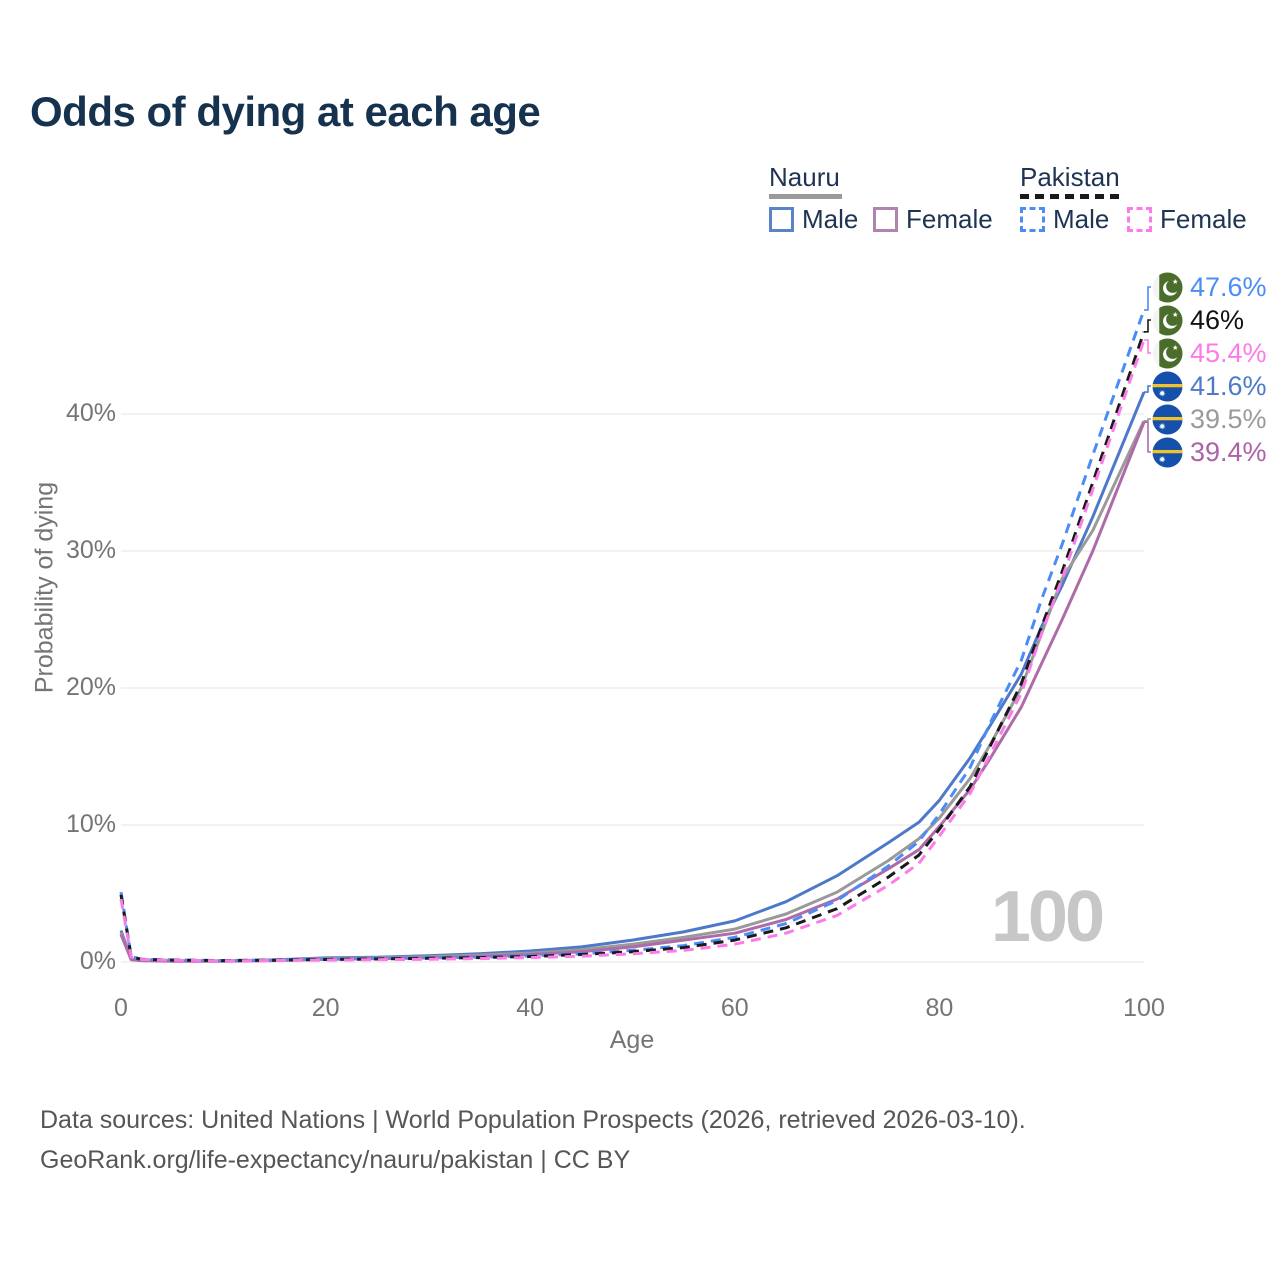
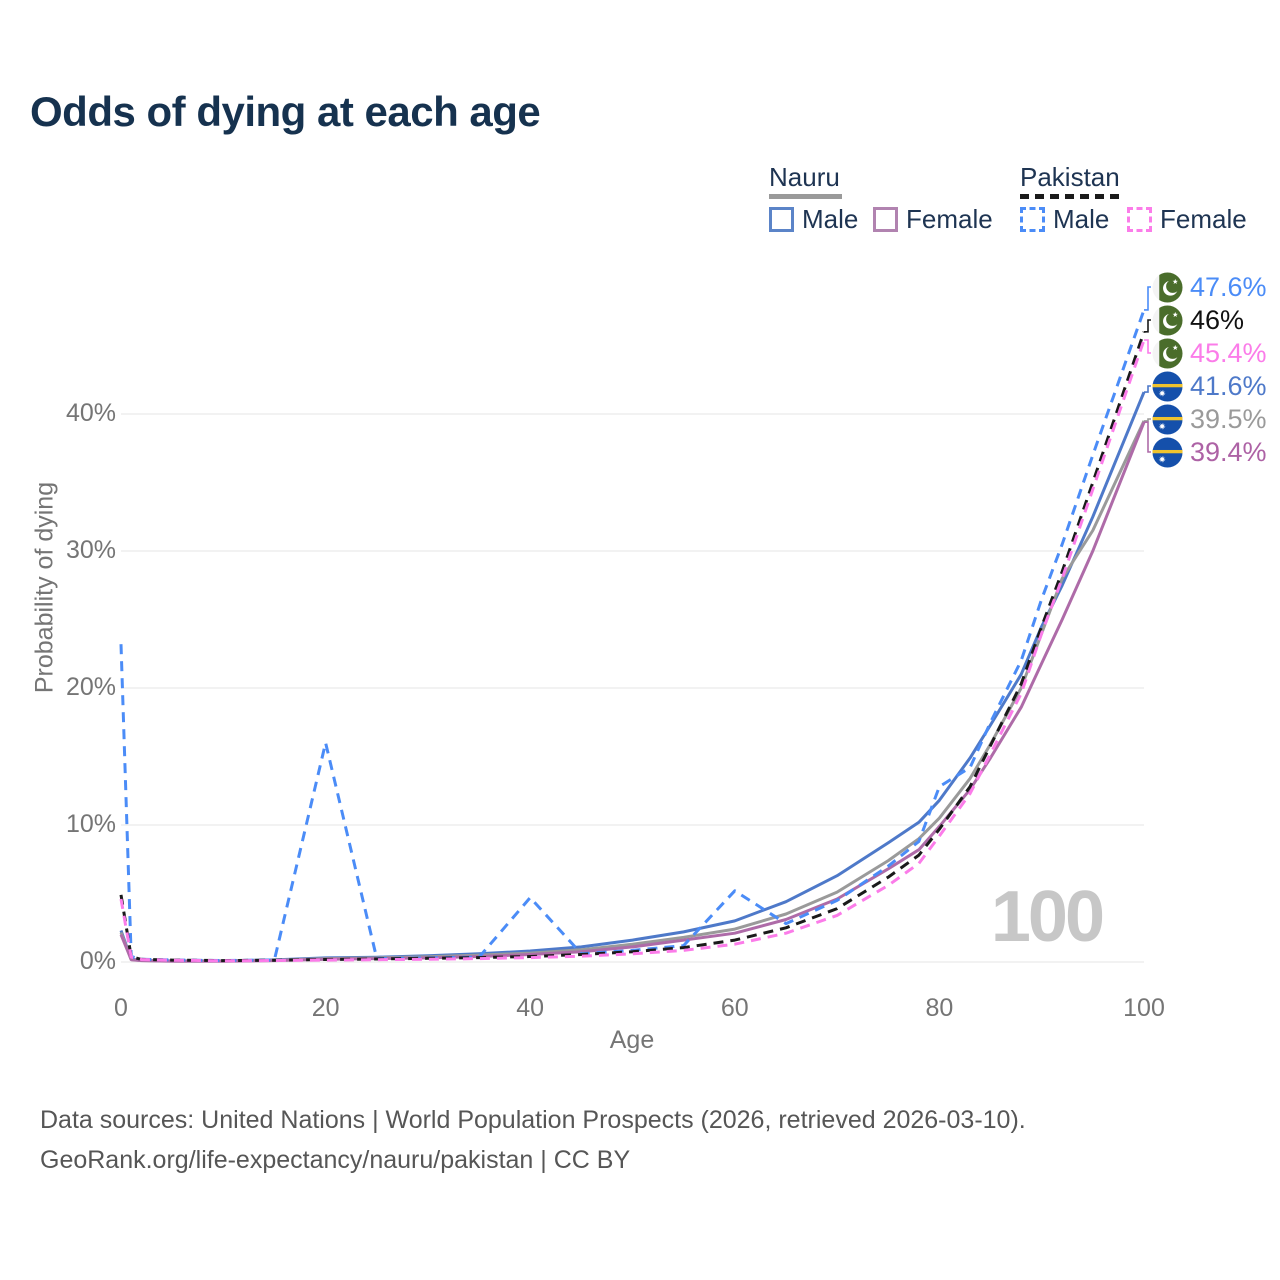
Pakistan Male/0: 5.1% -> 23.2%
Pakistan Male/20: 0.2% -> 16.0%
Pakistan Male/40: 0.5% -> 4.7%
Pakistan Male/60: 1.8% -> 5.2%
Pakistan Male/80: 10.8% -> 12.8%
